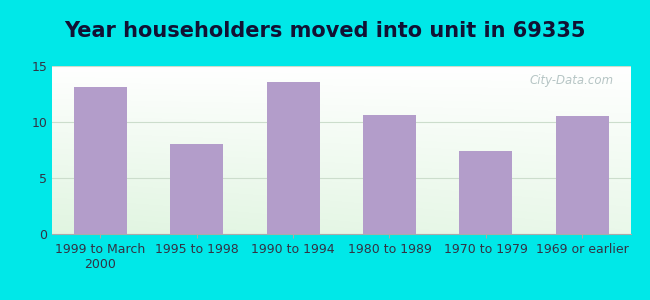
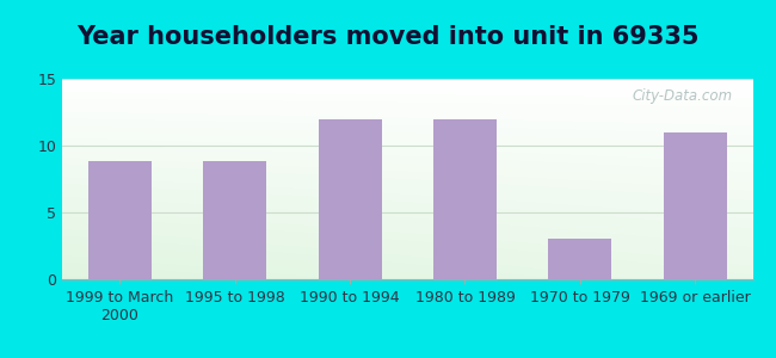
1999 to March 2000: 13.1 -> 8.8
1995 to 1998: 8.0 -> 8.8
1990 to 1994: 13.6 -> 12.0
1980 to 1989: 10.6 -> 12.0
1970 to 1979: 7.4 -> 3.0
1969 or earlier: 10.5 -> 11.0
